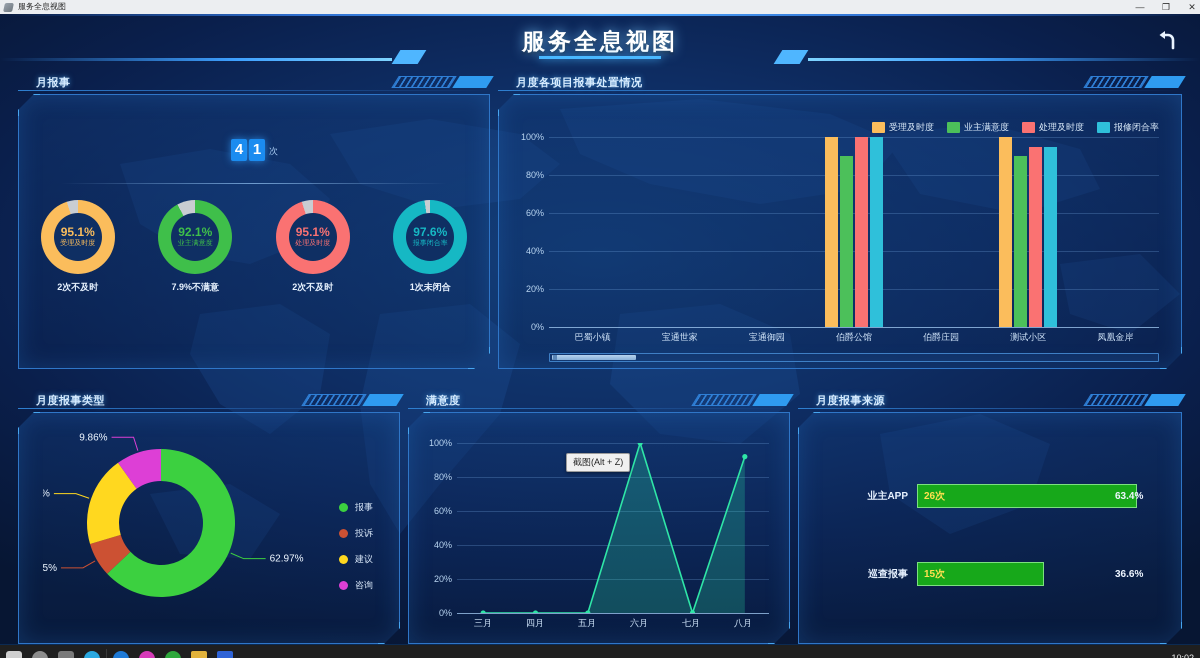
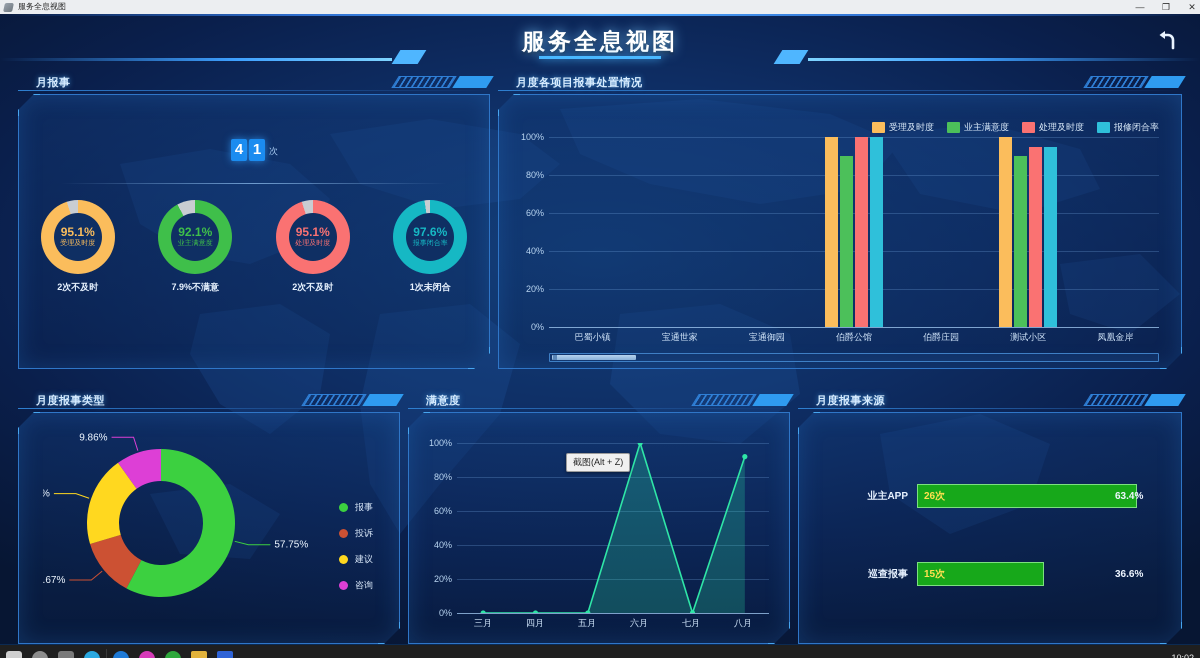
月度报事类型/报事: 62.97% -> 57.75%
月度报事类型/投诉: 7.45% -> 12.67%
